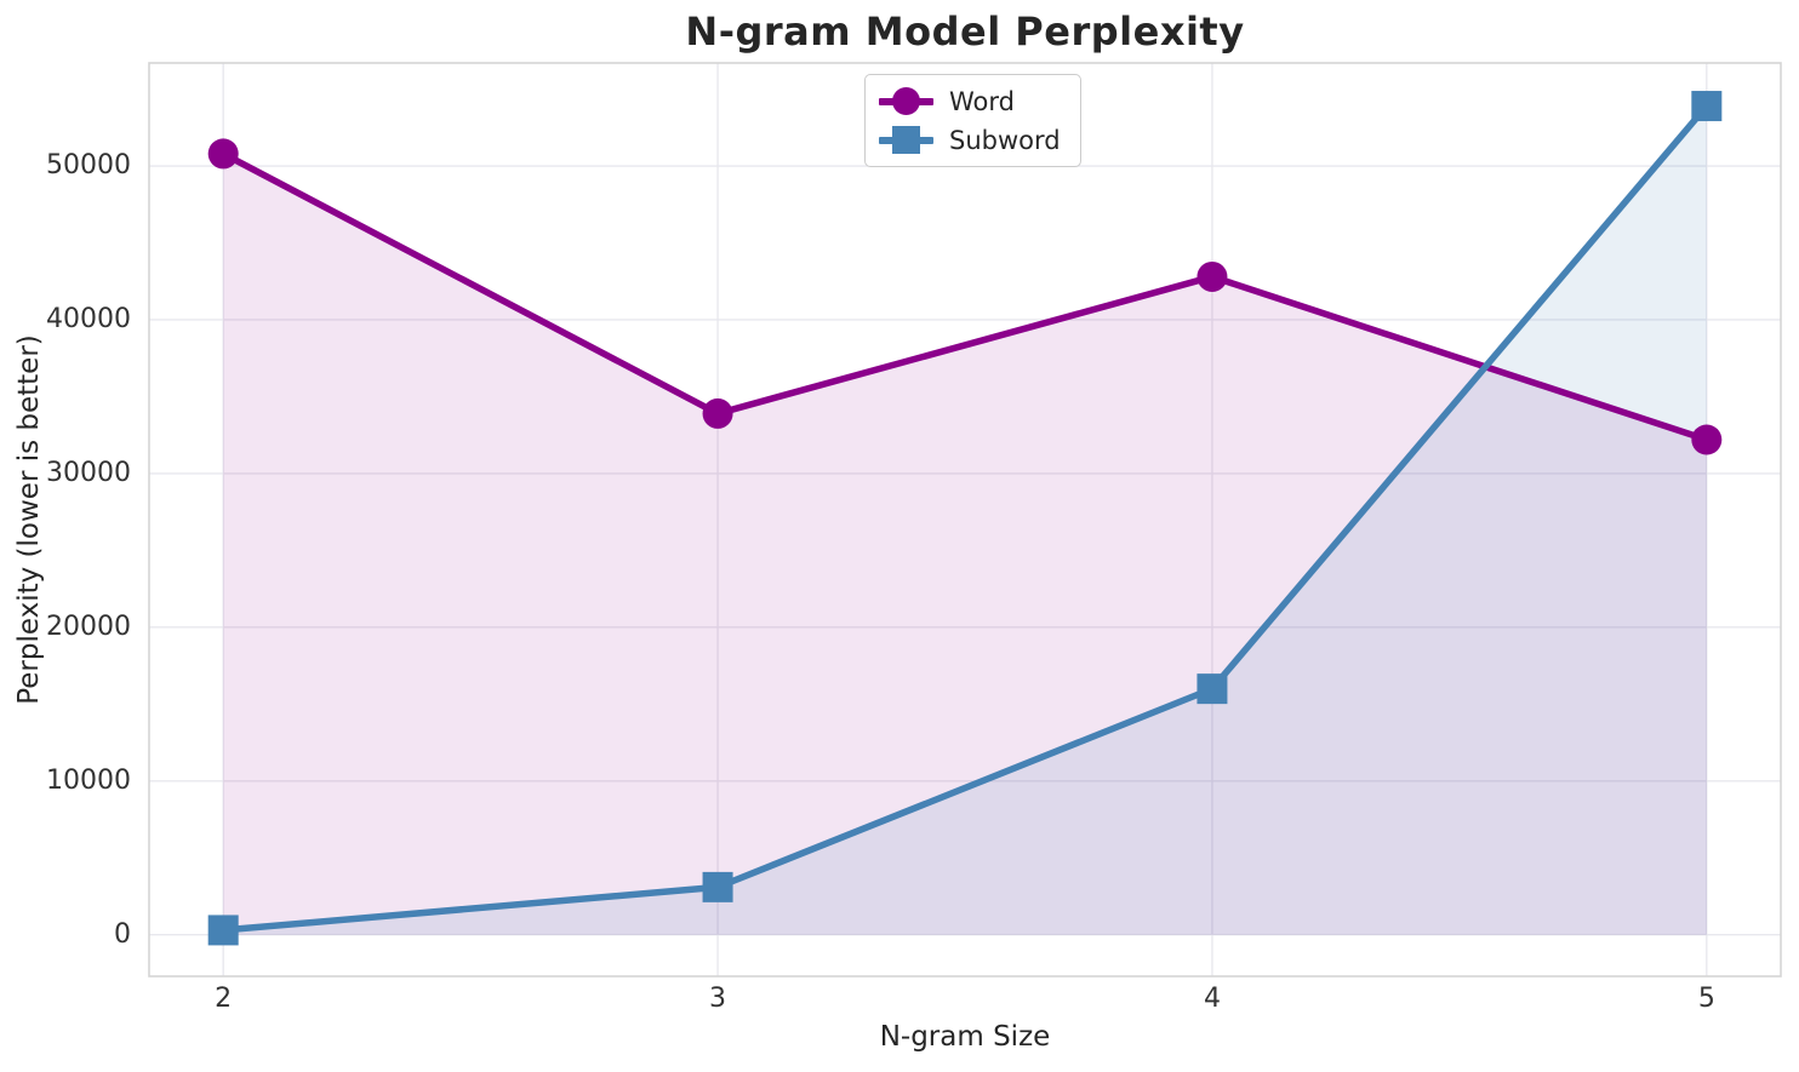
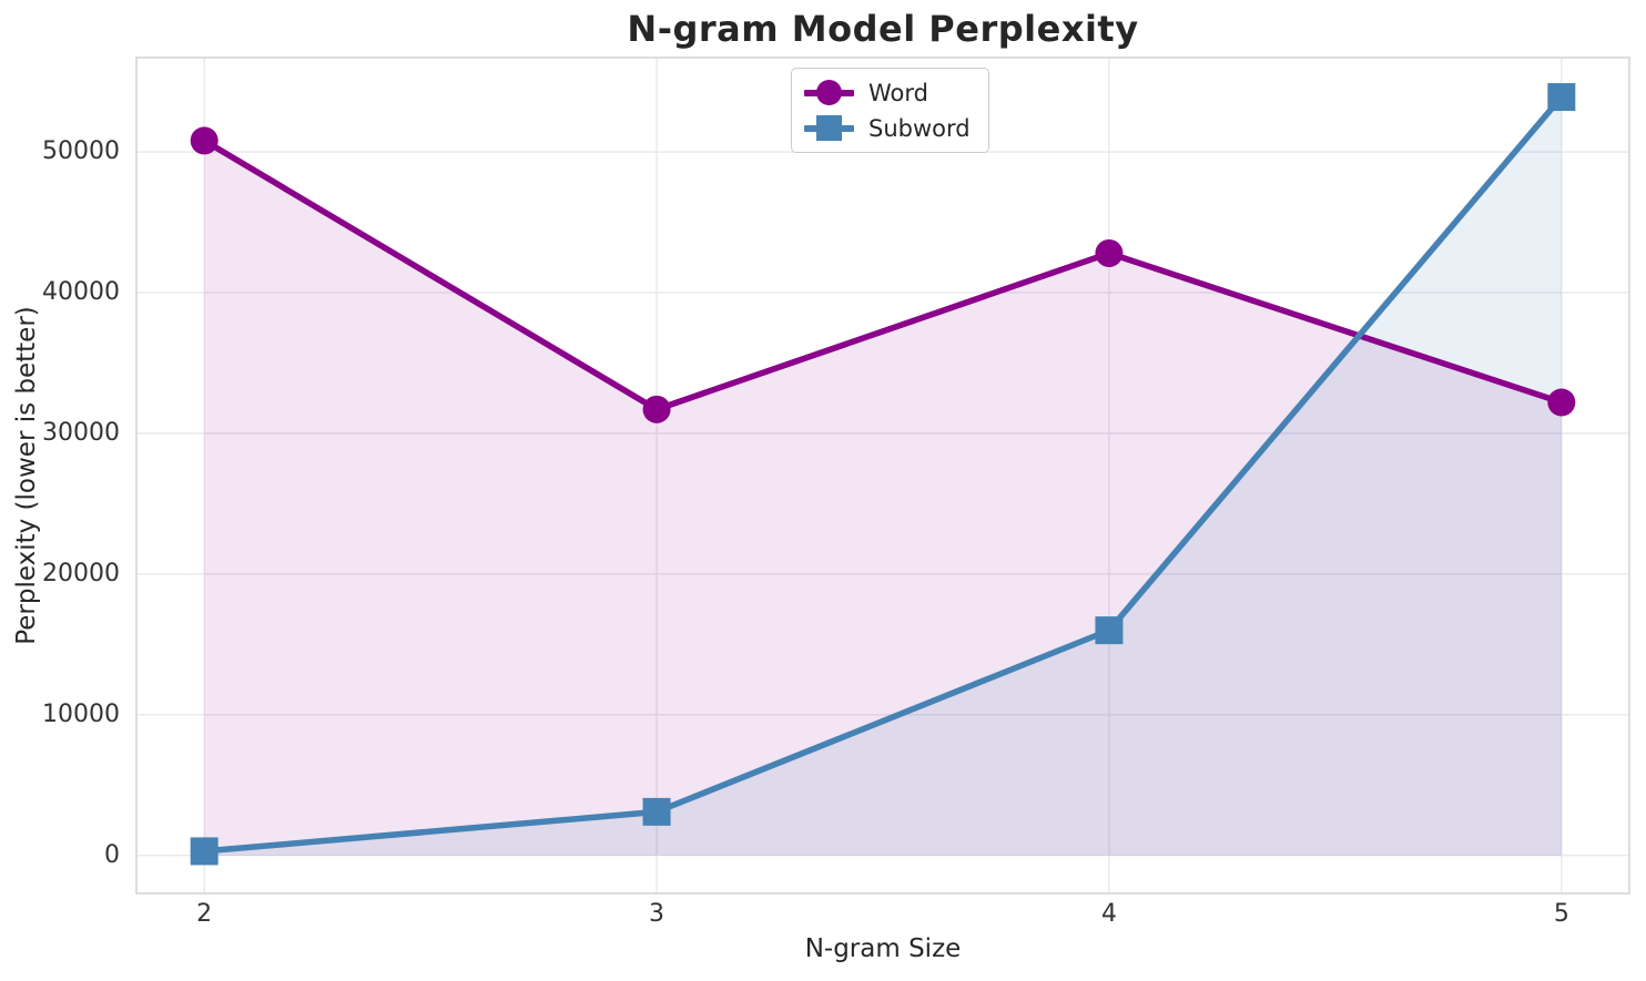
Word/3: 33900 -> 31700
